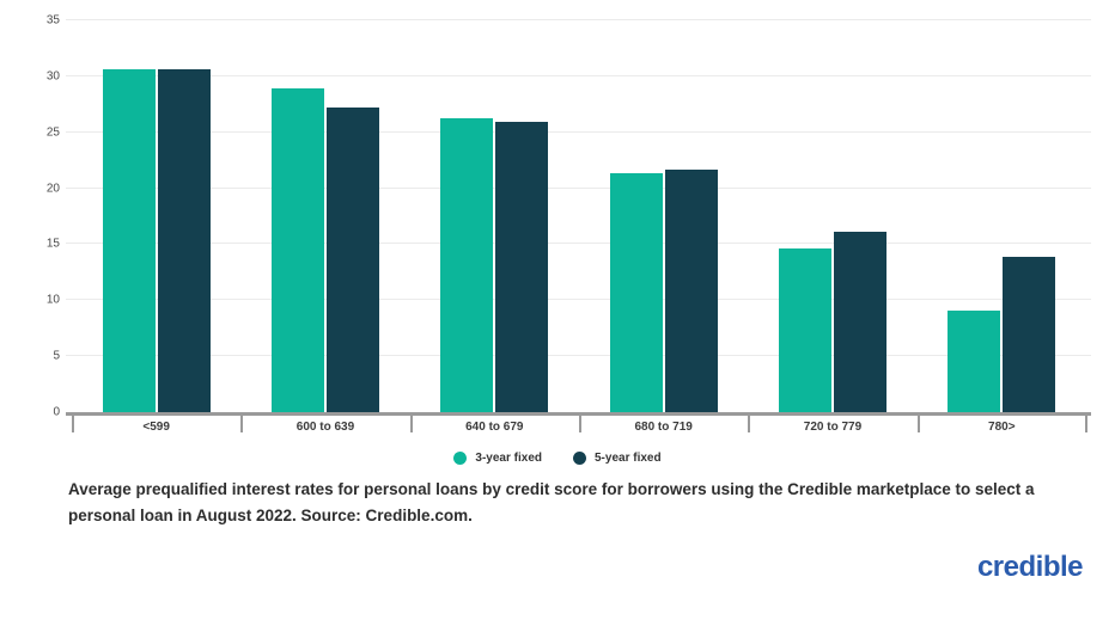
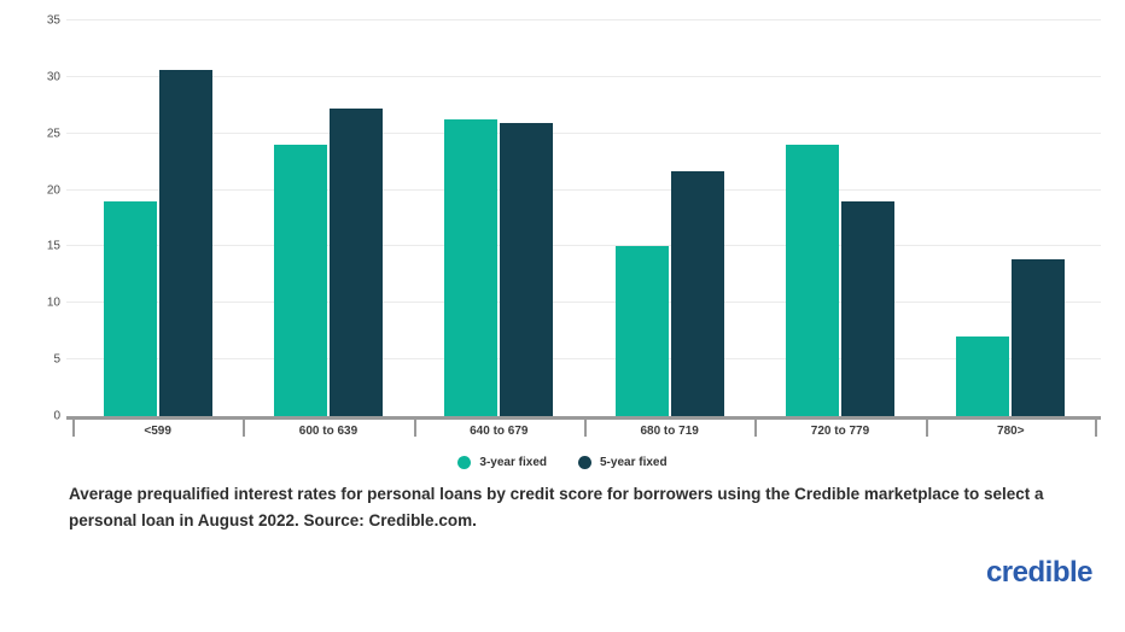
3-year fixed/<599: 31 -> 19
3-year fixed/600 to 639: 29 -> 24
3-year fixed/680 to 719: 21 -> 15
3-year fixed/720 to 779: 15 -> 24
5-year fixed/720 to 779: 16 -> 19
3-year fixed/780>: 9 -> 7
